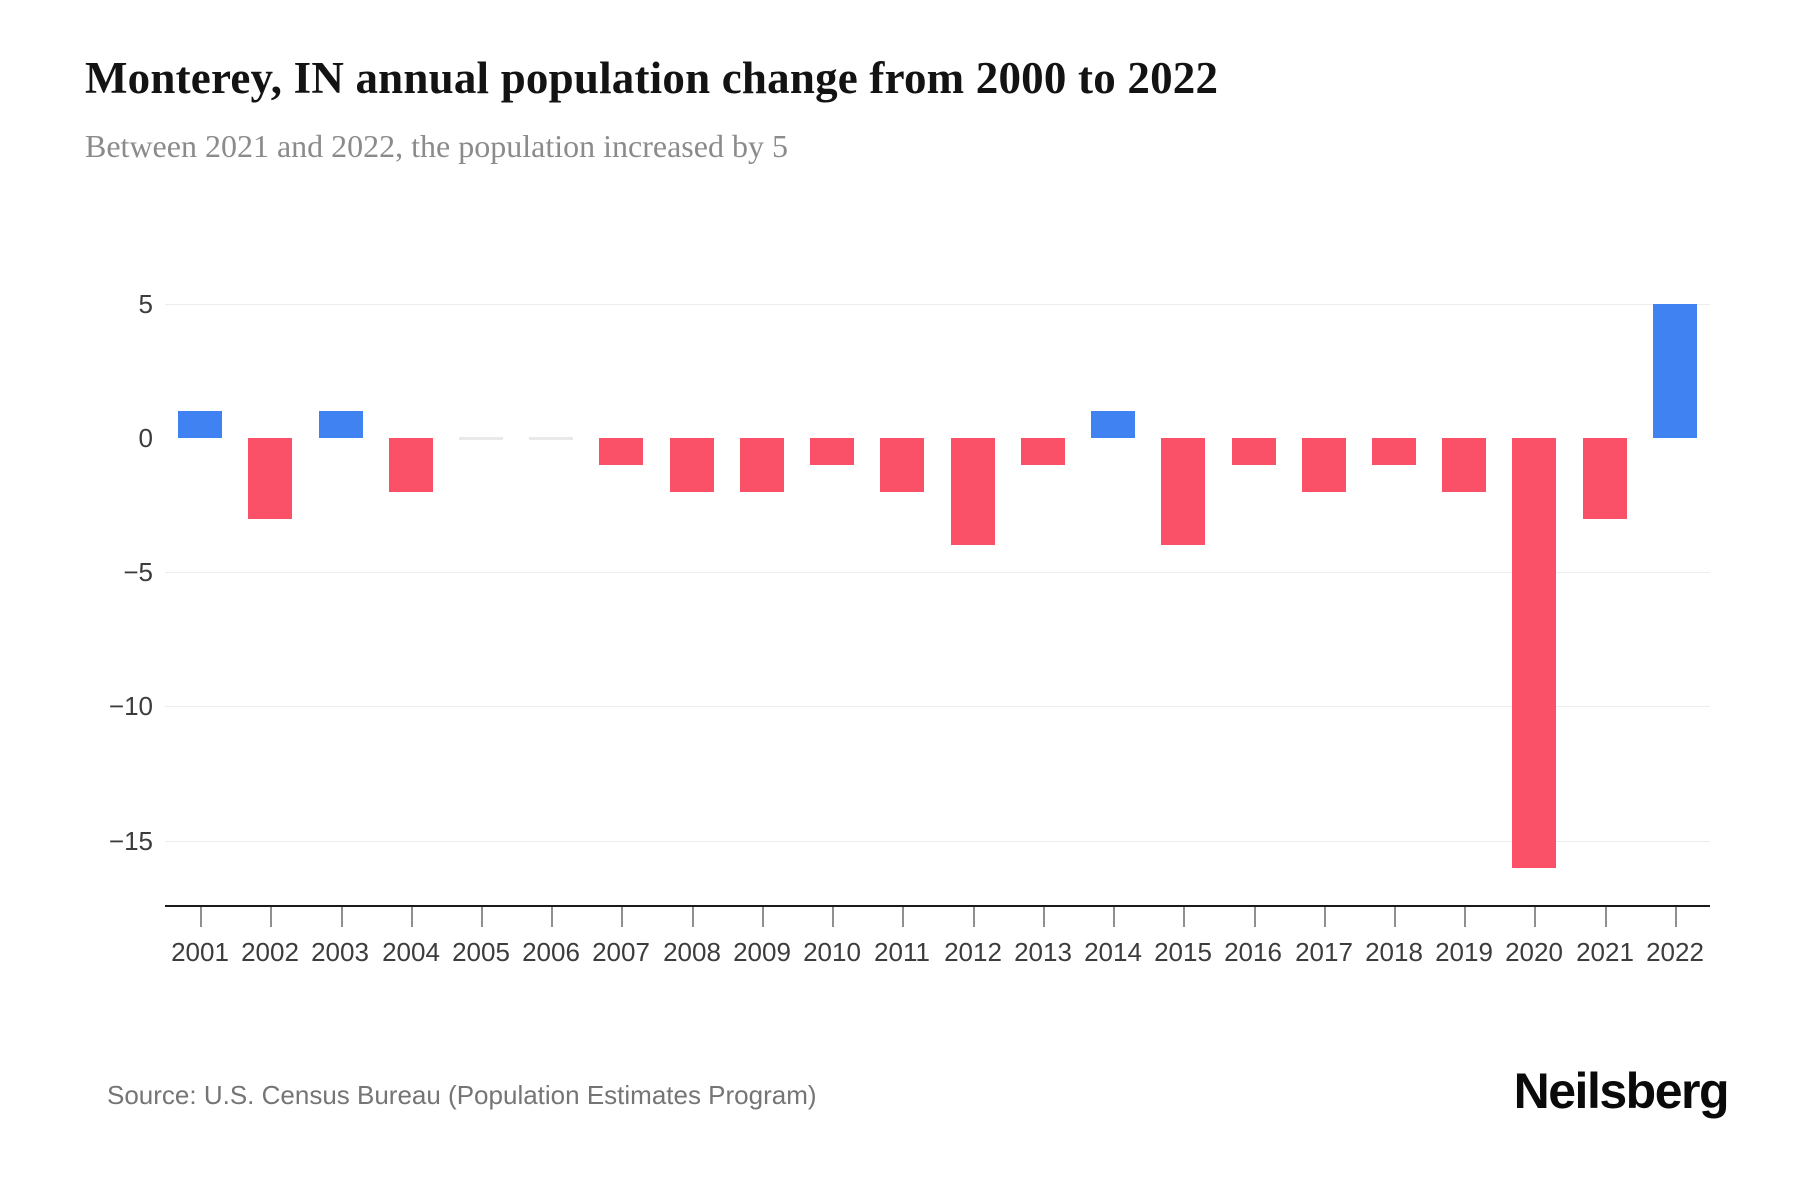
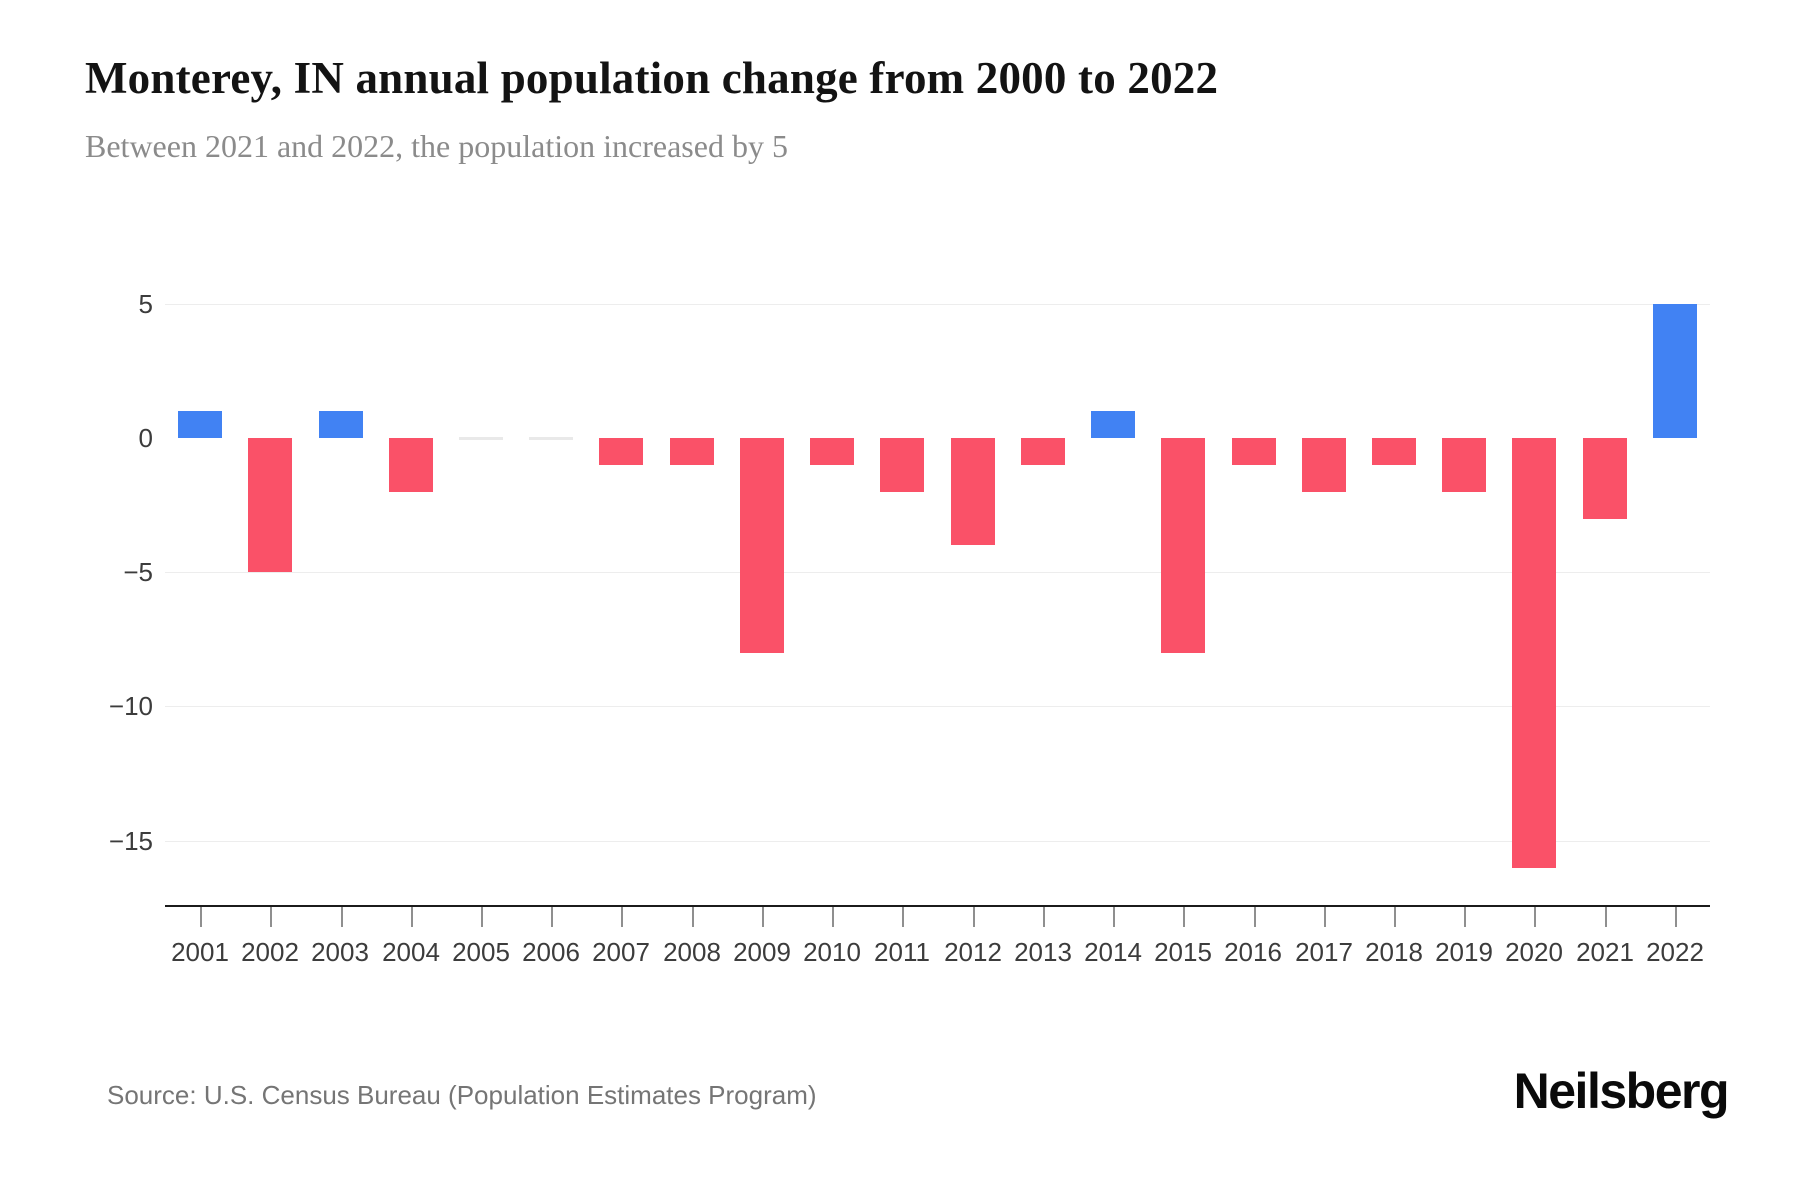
2002: -3 -> -5
2008: -2 -> -1
2009: -2 -> -8
2015: -4 -> -8
